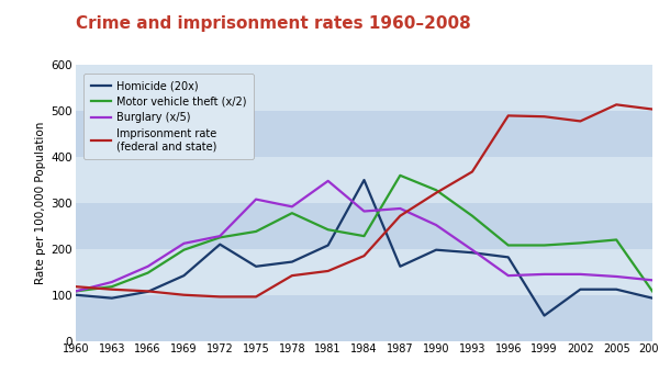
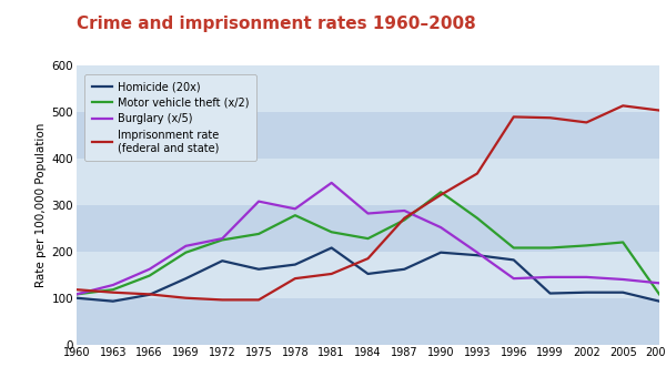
Homicide (20x)/1972: 210 -> 180
Homicide (20x)/1984: 350 -> 152
Motor vehicle theft (x/2)/1987: 360 -> 268
Homicide (20x)/1999: 55 -> 110
